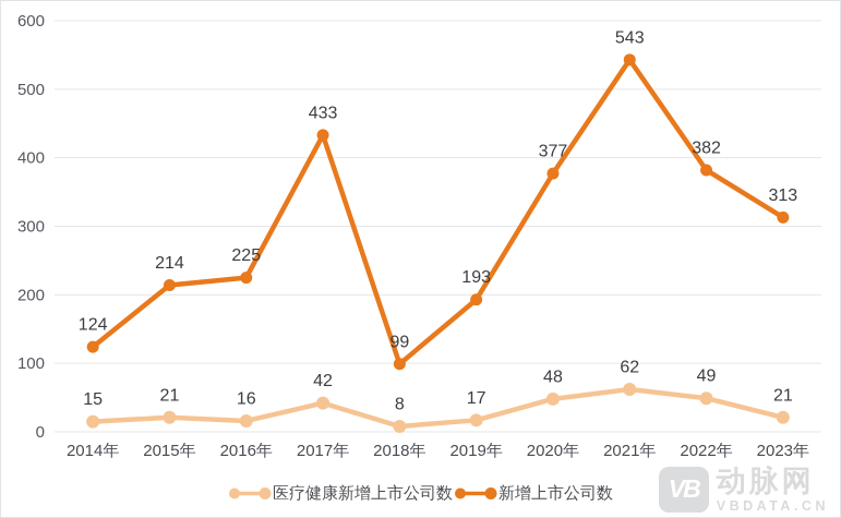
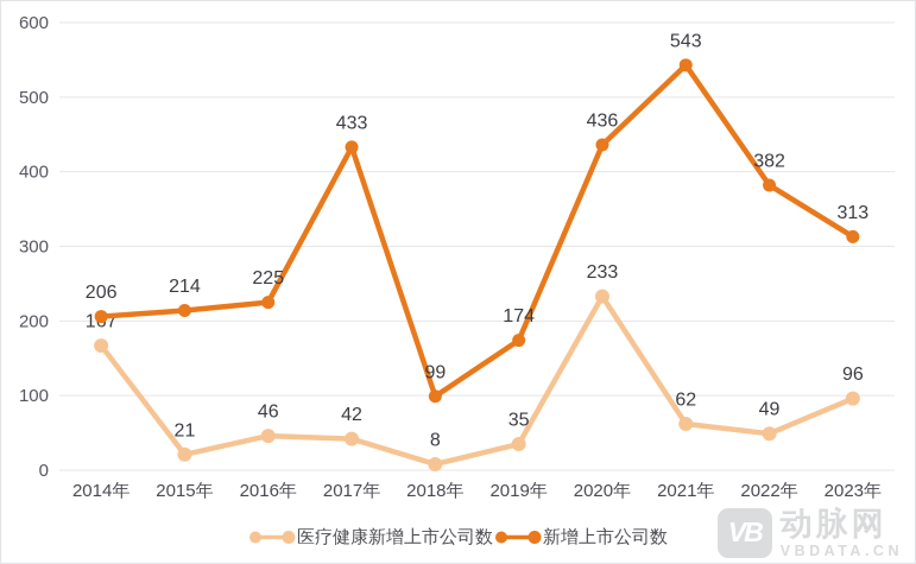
医疗健康新增上市公司数/2014年: 15 -> 167
新增上市公司数/2014年: 124 -> 206
医疗健康新增上市公司数/2016年: 16 -> 46
医疗健康新增上市公司数/2019年: 17 -> 35
新增上市公司数/2019年: 193 -> 174
医疗健康新增上市公司数/2020年: 48 -> 233
新增上市公司数/2020年: 377 -> 436
医疗健康新增上市公司数/2023年: 21 -> 96
